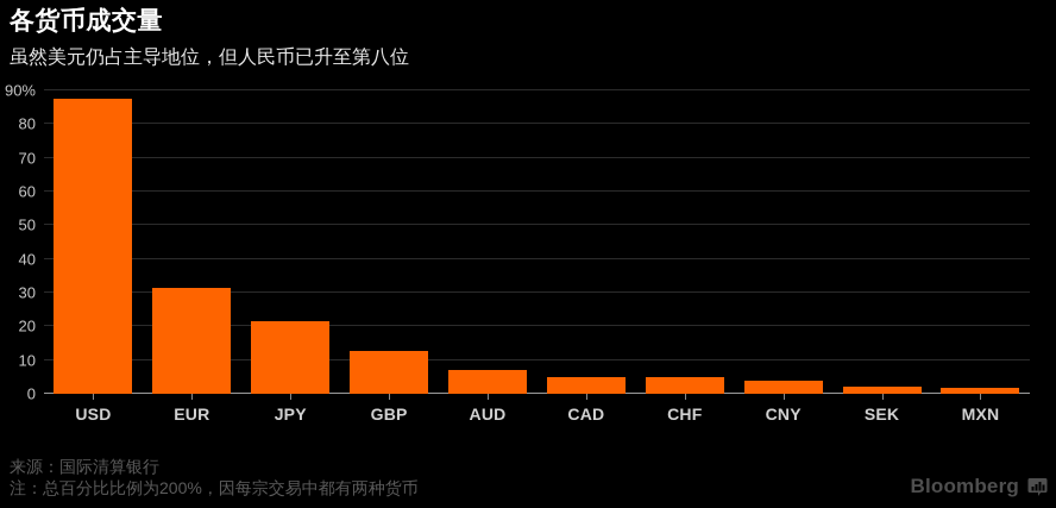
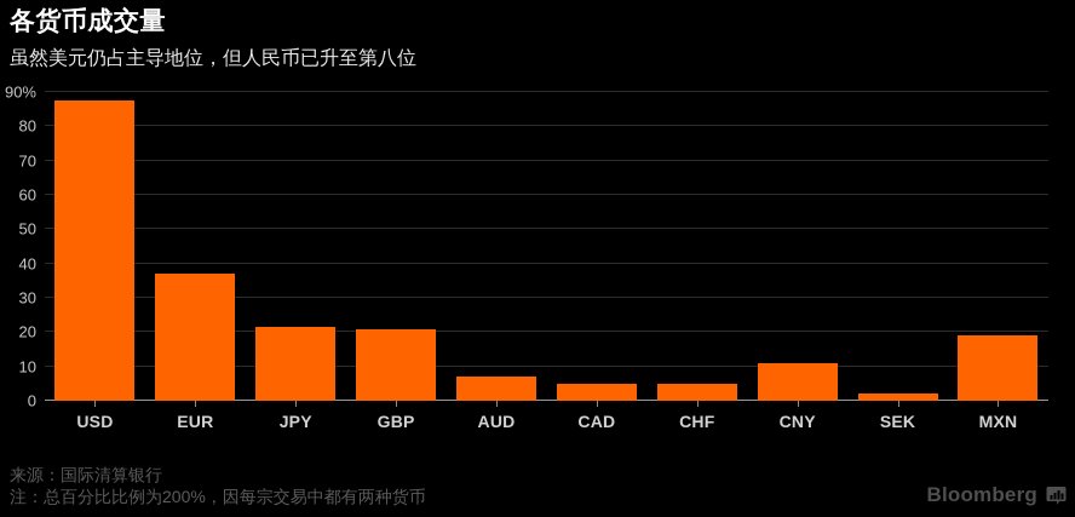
EUR: 31% -> 37%
GBP: 13% -> 21%
CNY: 4% -> 11%
MXN: 2% -> 19%
